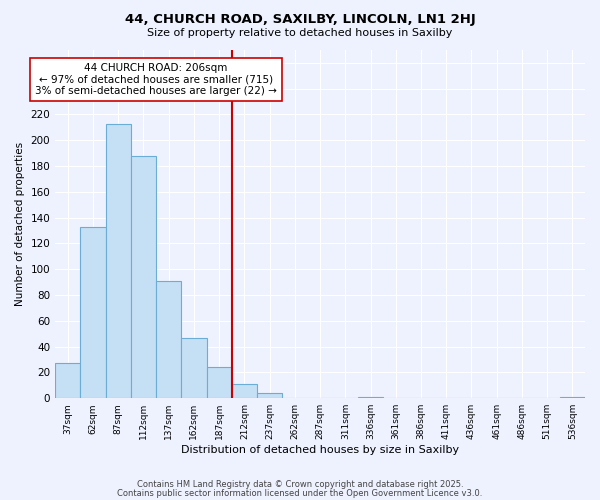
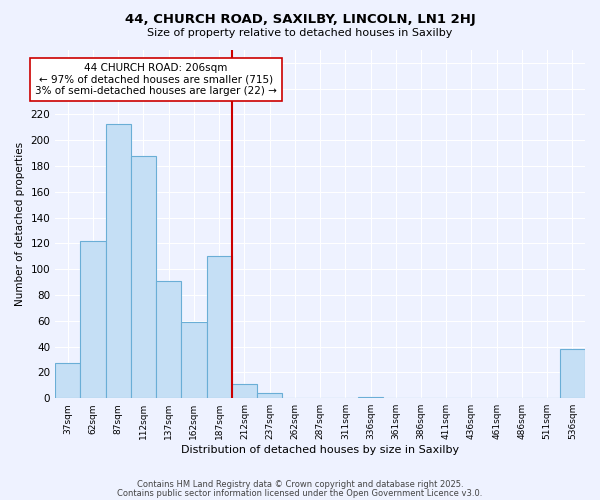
62sqm: 133 -> 122
162sqm: 47 -> 59
187sqm: 24 -> 110
536sqm: 1 -> 38
